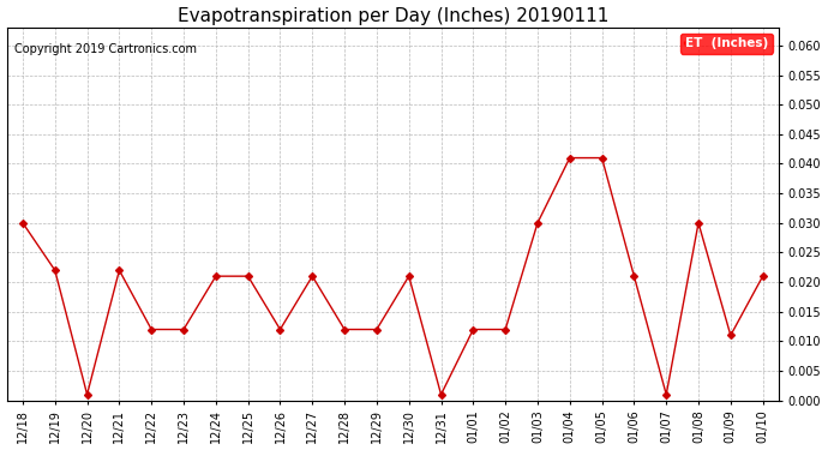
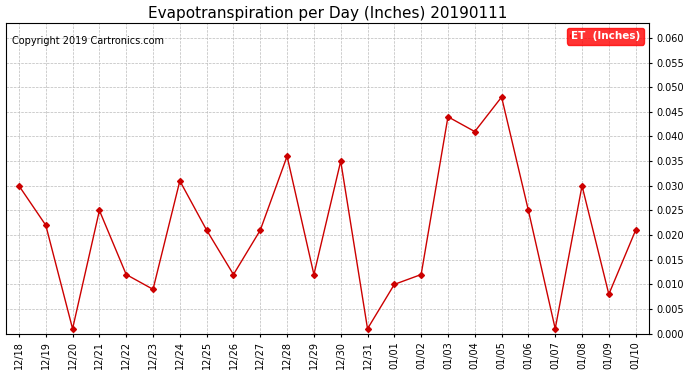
12/21: 0.022 -> 0.025
12/23: 0.012 -> 0.009
12/24: 0.021 -> 0.031
12/28: 0.012 -> 0.036
12/30: 0.021 -> 0.035
01/01: 0.012 -> 0.010
01/03: 0.030 -> 0.044
01/05: 0.041 -> 0.048
01/06: 0.021 -> 0.025
01/09: 0.011 -> 0.008
